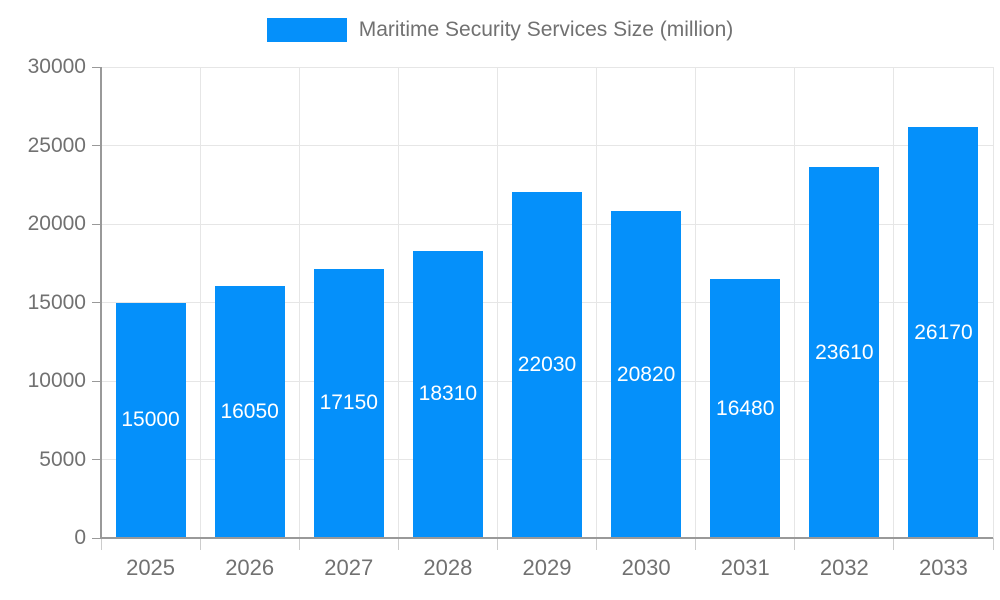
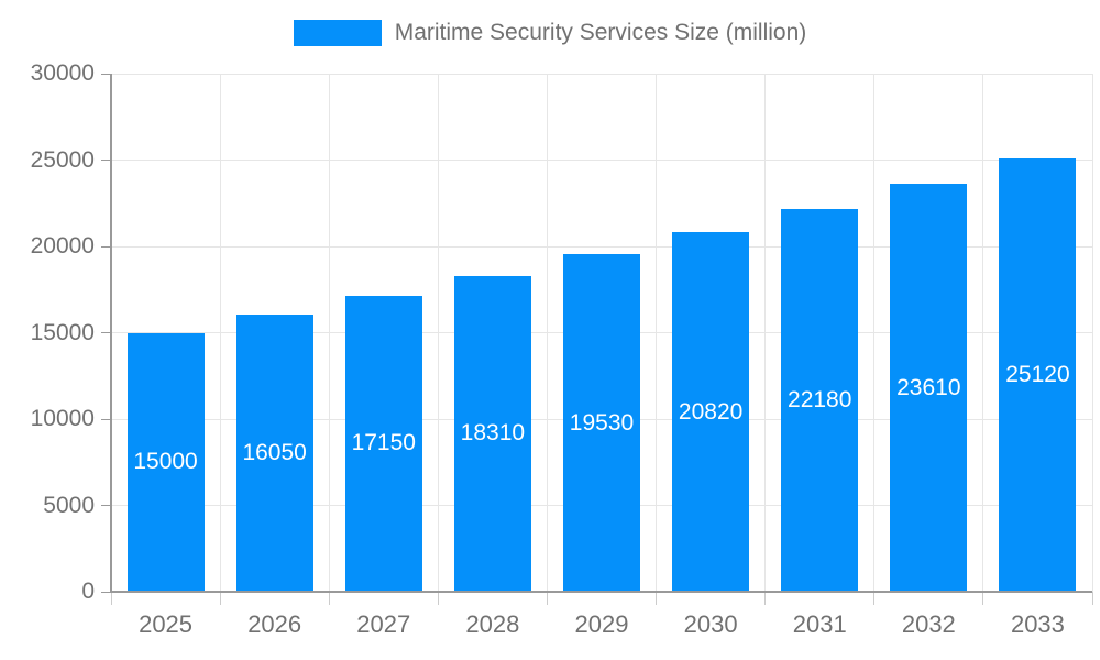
2029: 22030 -> 19530
2031: 16480 -> 22180
2033: 26170 -> 25120
